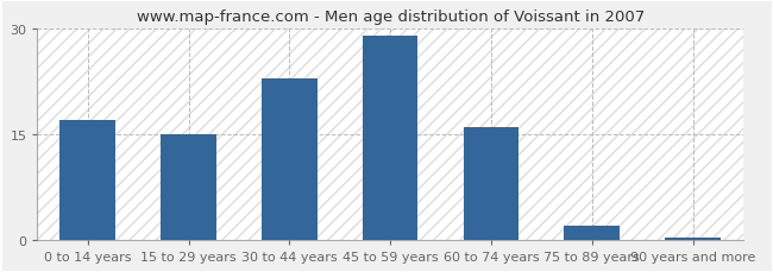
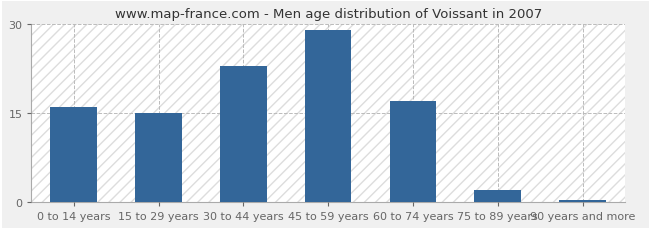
0 to 14 years: 17.0 -> 16.0
60 to 74 years: 16.0 -> 17.0
